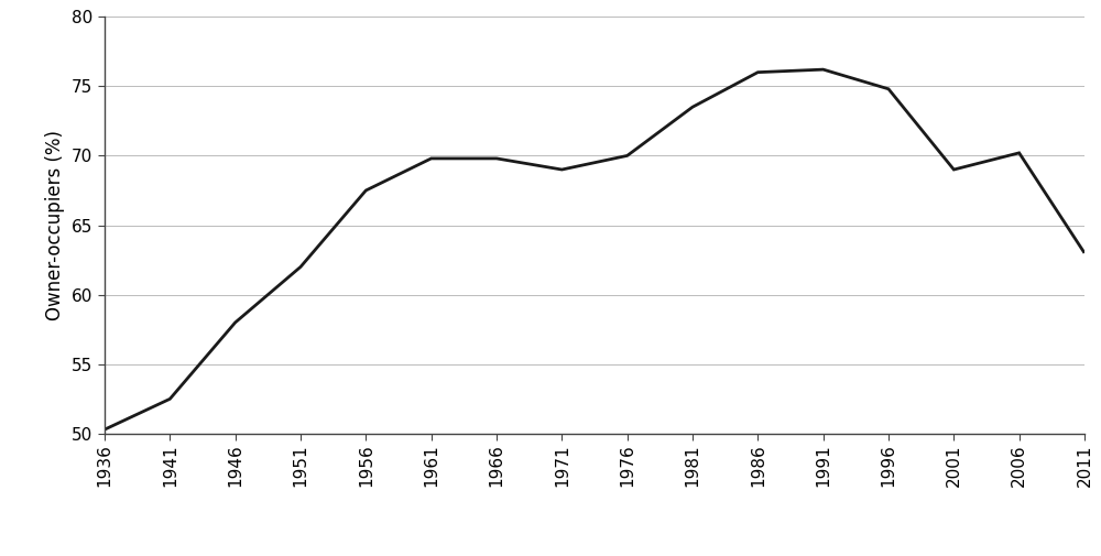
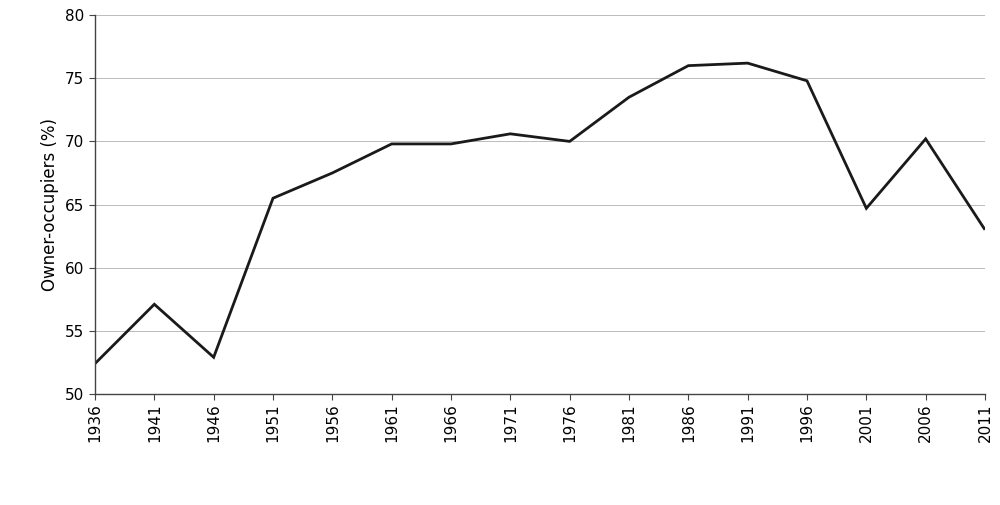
1936: 50.3 -> 52.4
1941: 52.5 -> 57.1
1946: 58.0 -> 52.9
1951: 62.0 -> 65.5
1971: 69.0 -> 70.6
2001: 69.0 -> 64.7
